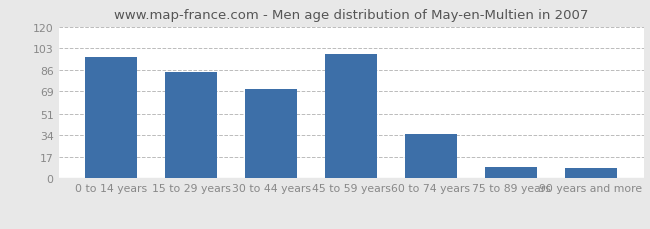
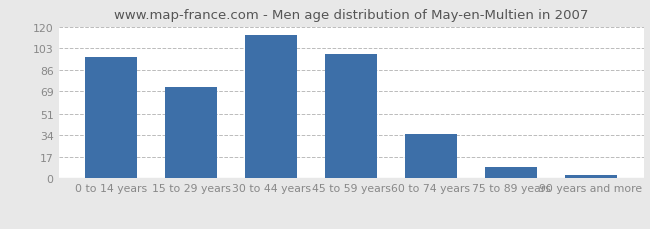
15 to 29 years: 84 -> 72
30 to 44 years: 71 -> 113
90 years and more: 8 -> 3
